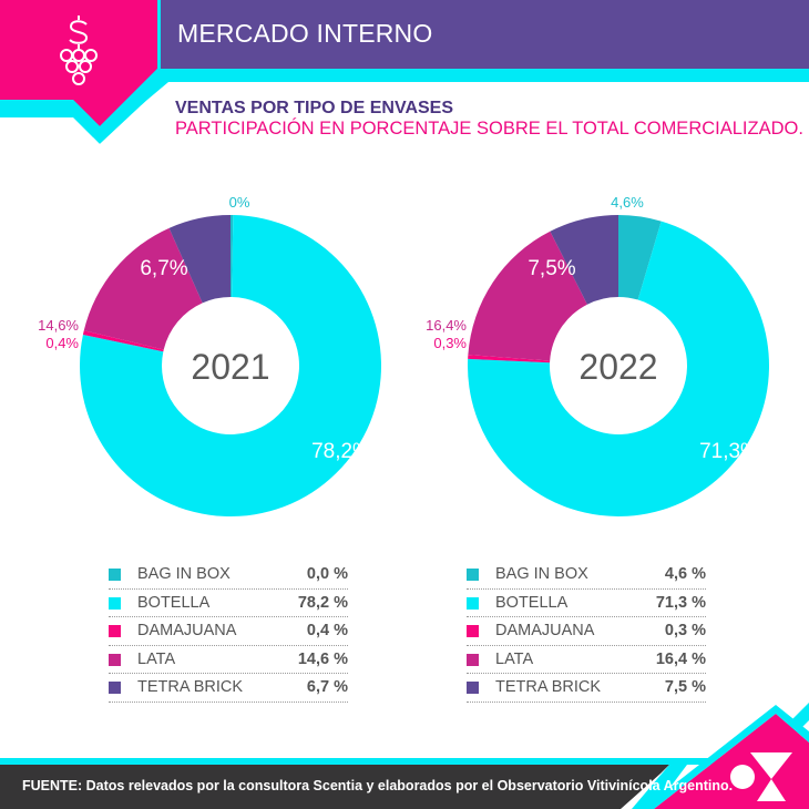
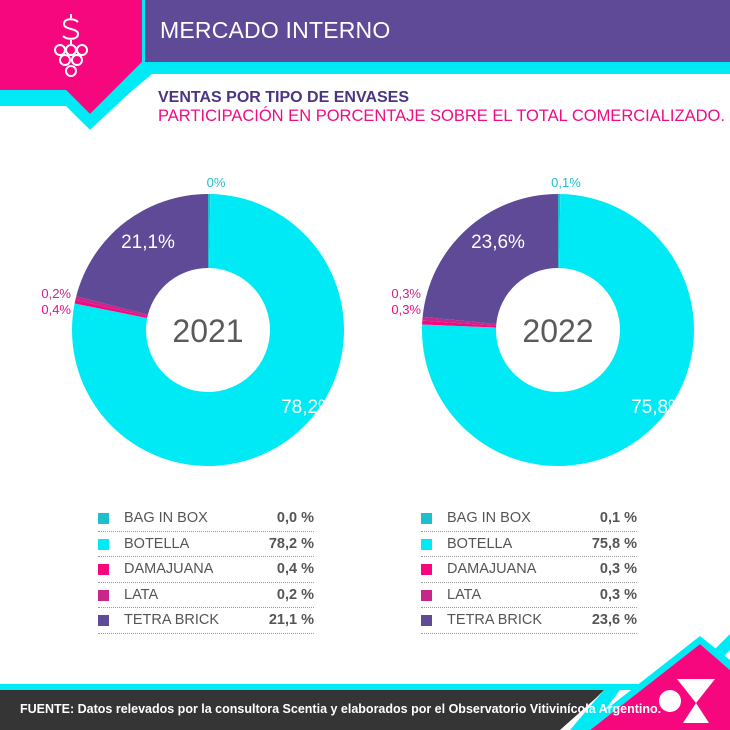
2021/LATA: 14,6 -> 0,2
2021/TETRA BRICK: 6,7 -> 21,1
2022/BAG IN BOX: 4,6 -> 0,1
2022/BOTELLA: 71,3 -> 75,8
2022/LATA: 16,4 -> 0,3
2022/TETRA BRICK: 7,5 -> 23,6
